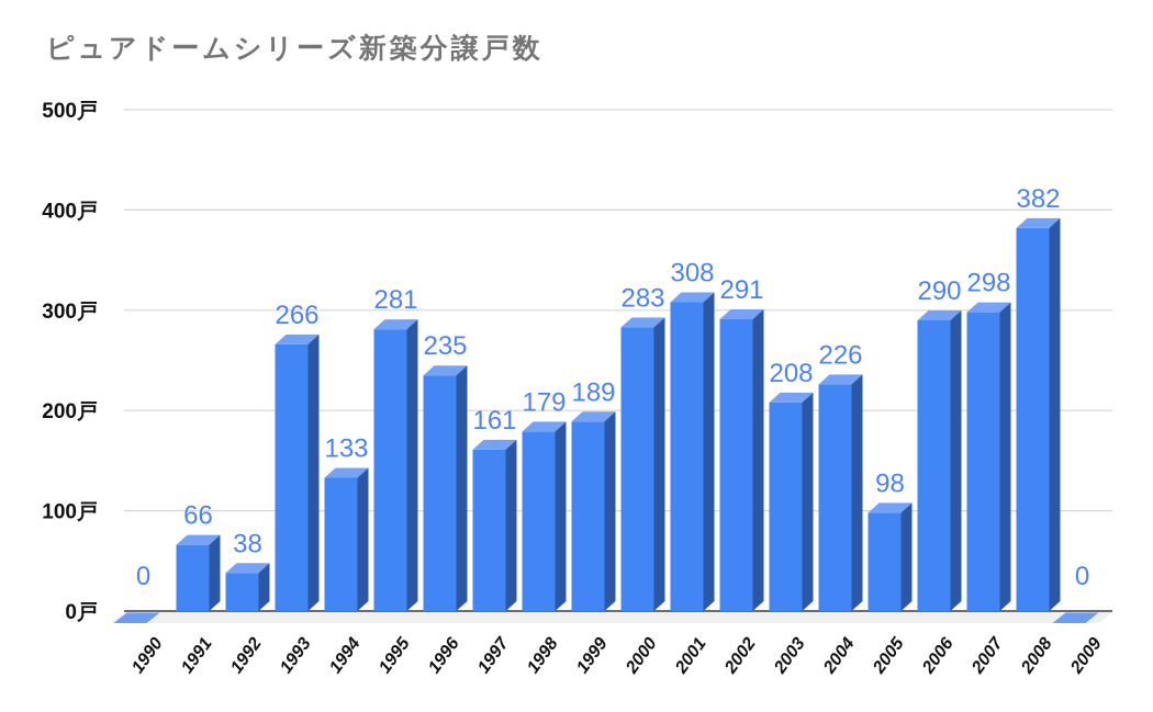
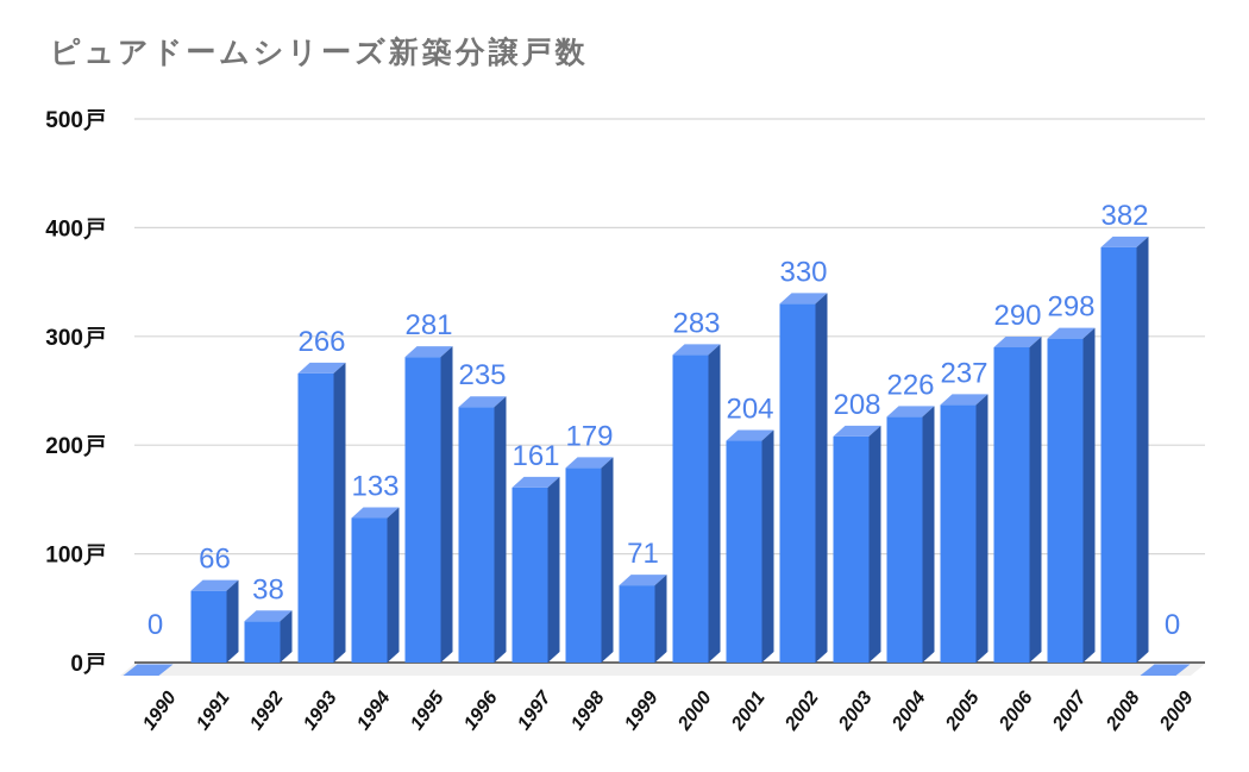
1999: 189 -> 71
2001: 308 -> 204
2002: 291 -> 330
2005: 98 -> 237
